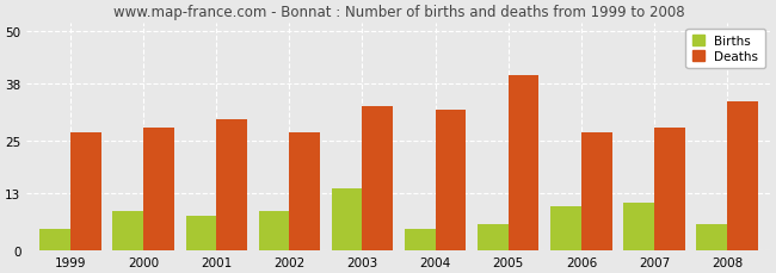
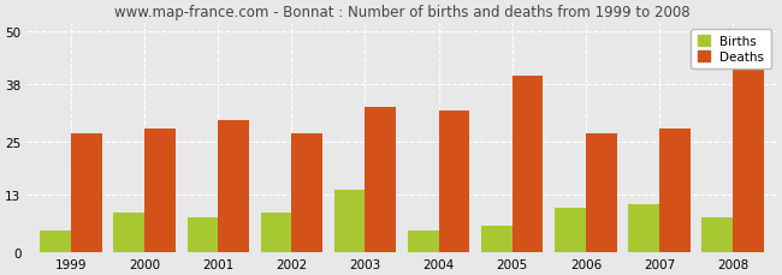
Births/2008: 6 -> 8
Deaths/2008: 34 -> 42
